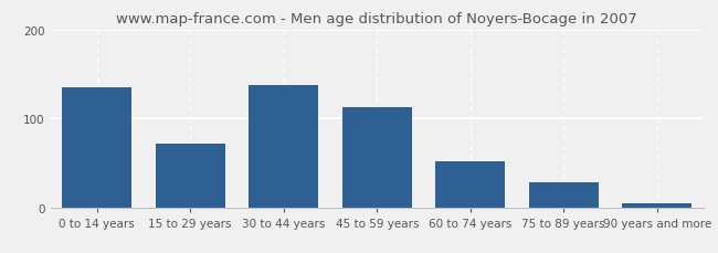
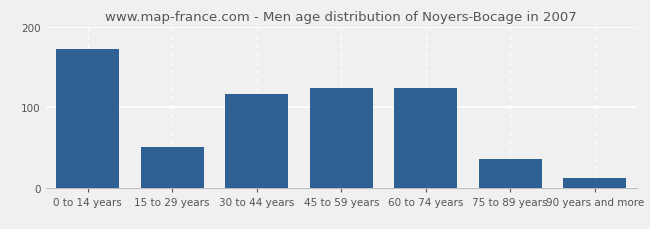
0 to 14 years: 135 -> 172
15 to 29 years: 72 -> 50
30 to 44 years: 138 -> 116
45 to 59 years: 112 -> 124
60 to 74 years: 52 -> 124
75 to 89 years: 28 -> 36
90 years and more: 5 -> 12
